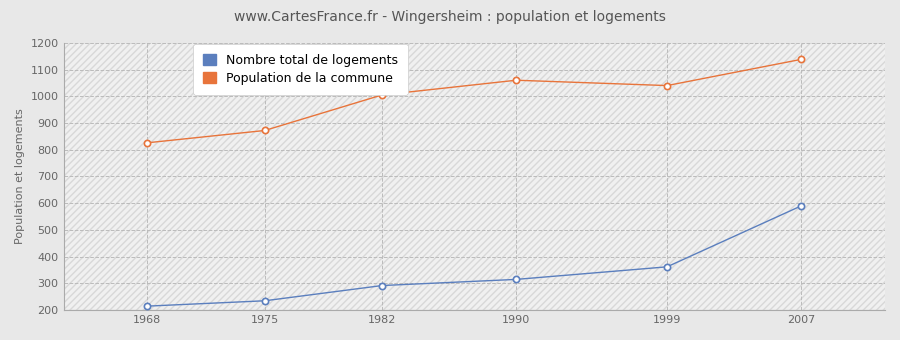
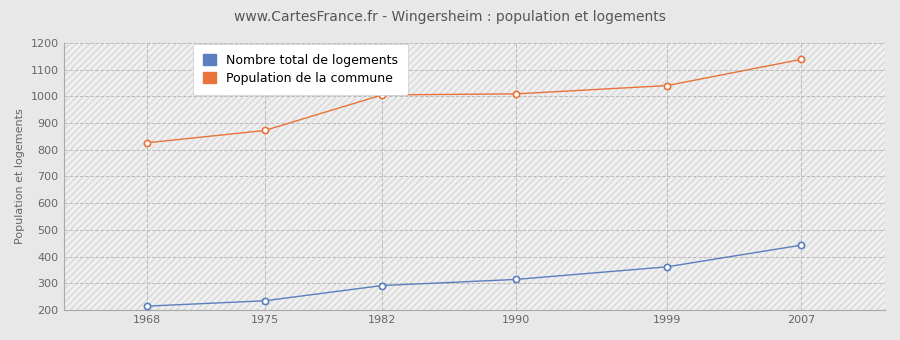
Population de la commune/1990: 1060 -> 1009
Nombre total de logements/2007: 590 -> 443
